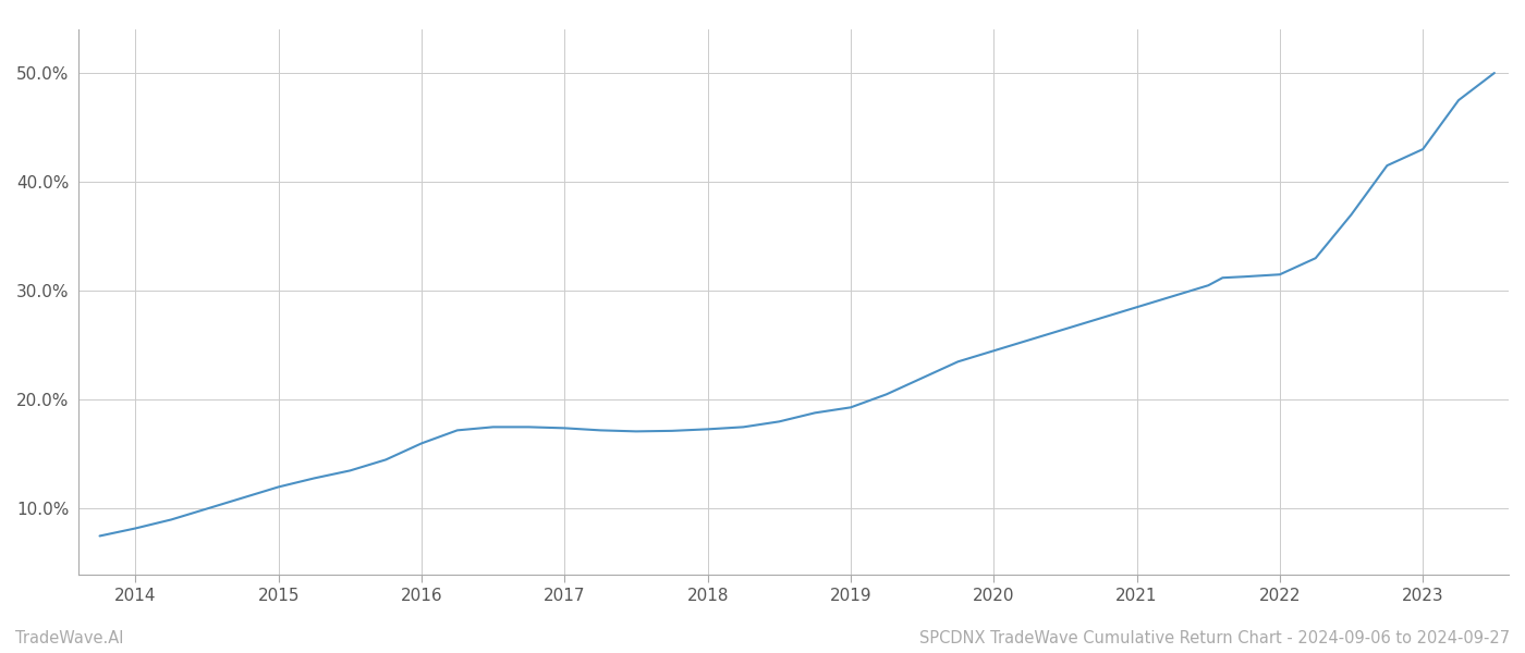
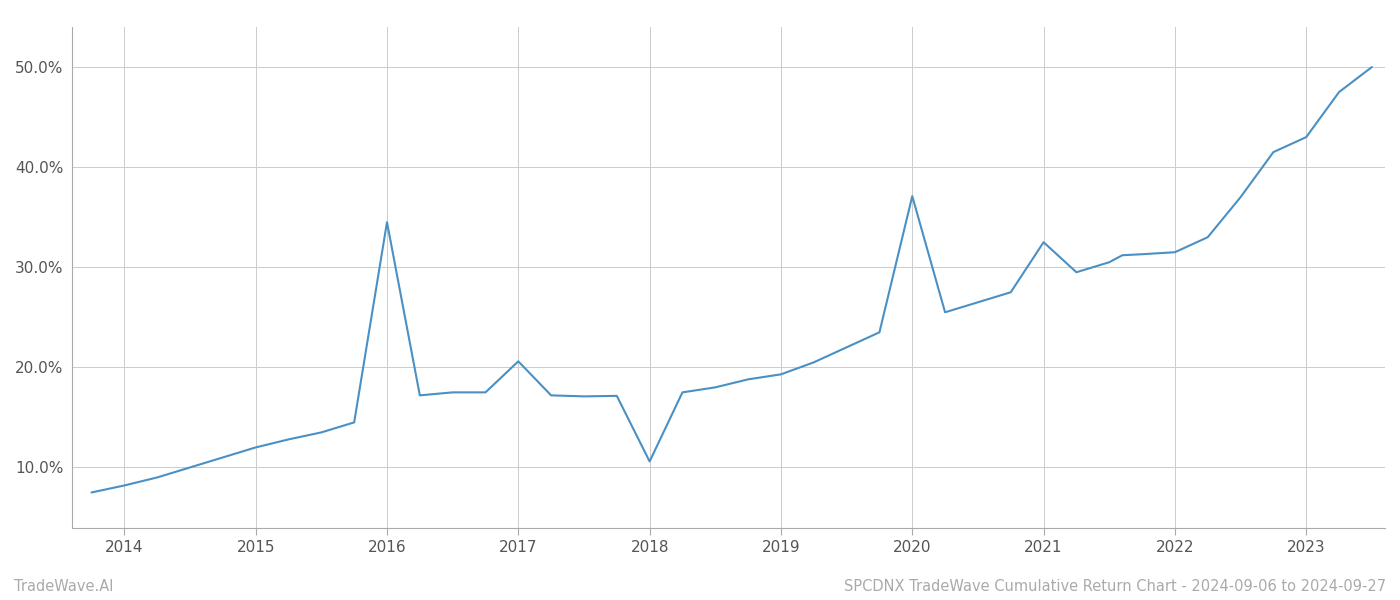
2016: 16.0% -> 34.5%
2017: 17.4% -> 20.6%
2018: 17.3% -> 10.6%
2020: 24.5% -> 37.1%
2021: 28.5% -> 32.5%
